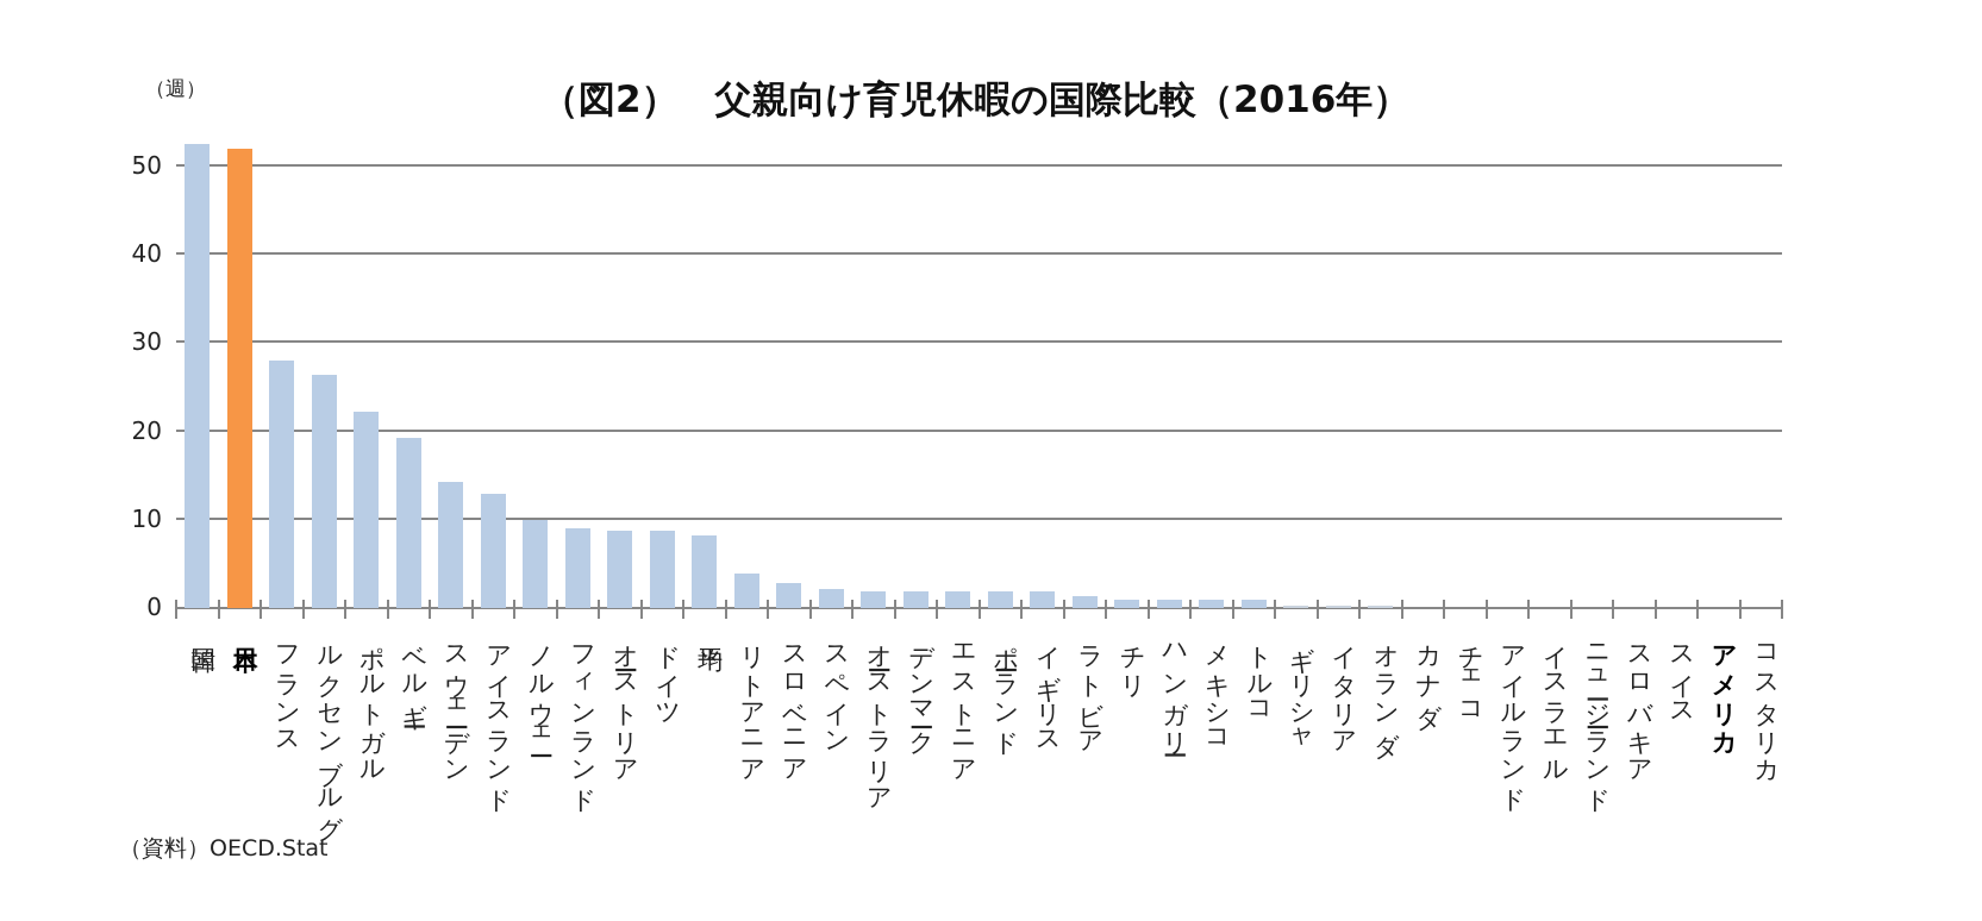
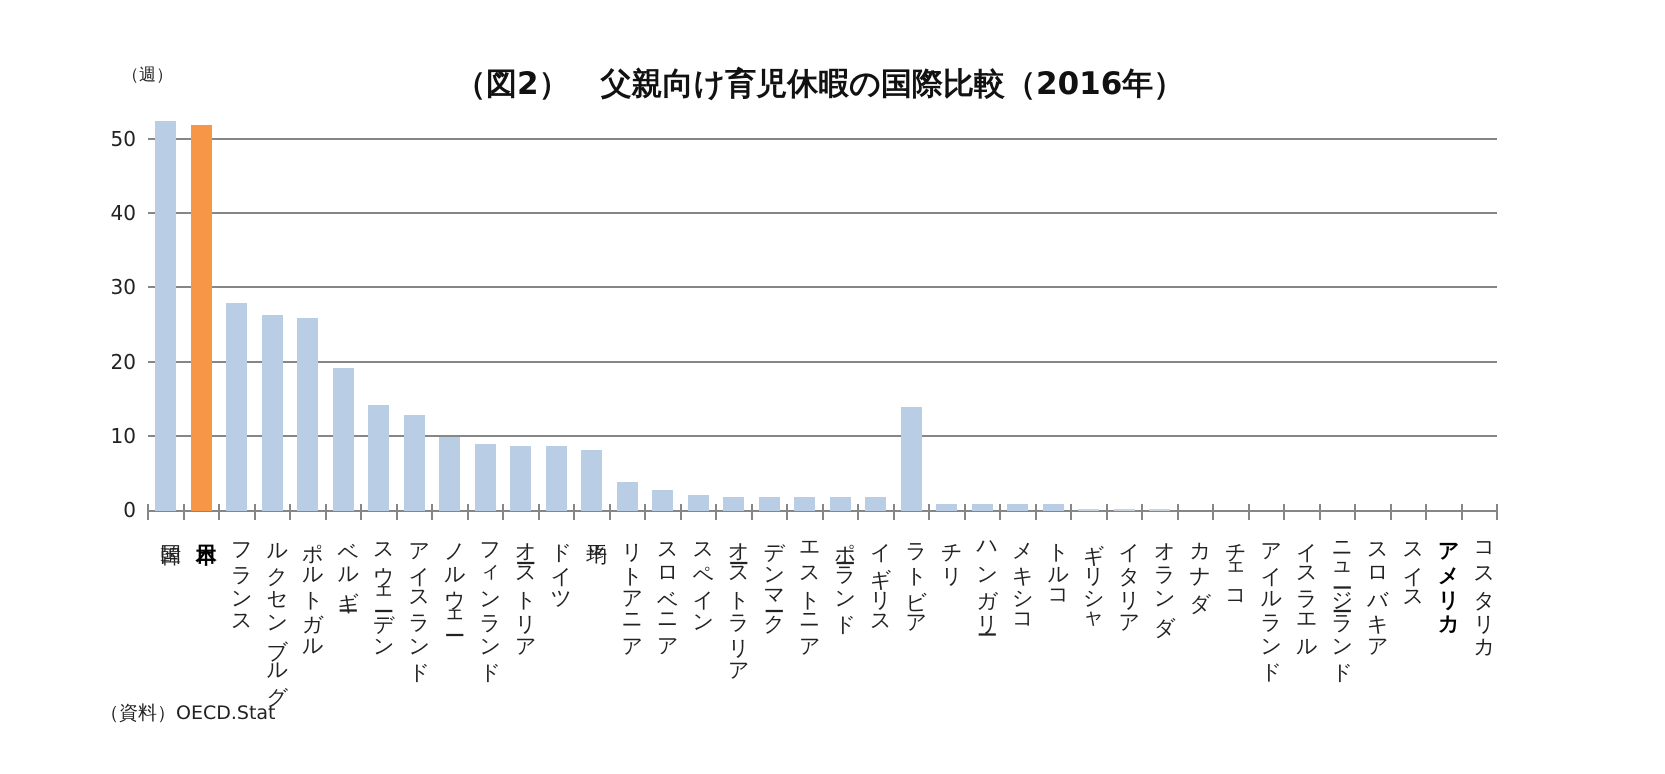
ポルトガル: 22 -> 26
ラトビア: 1 -> 14
